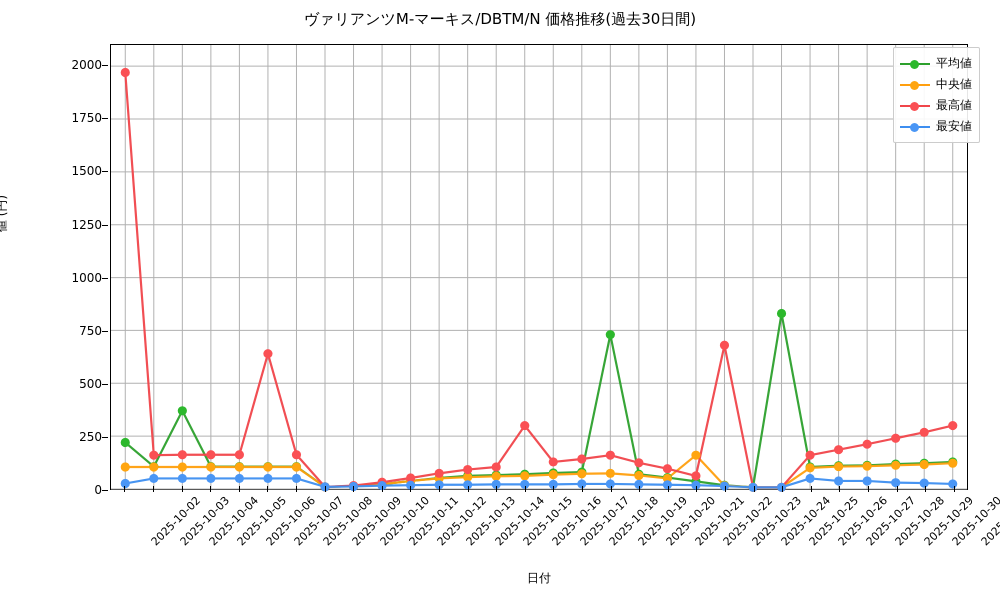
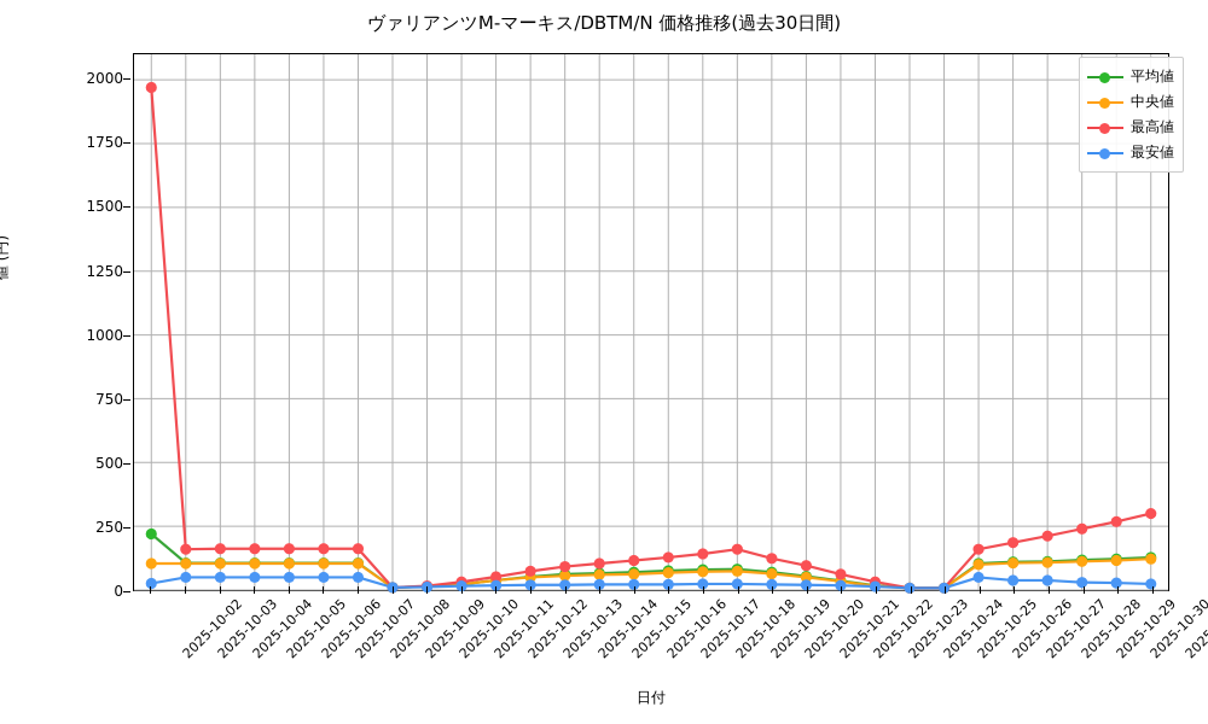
平均値/2025-10-04: 370 -> 110
最高値/2025-10-07: 640 -> 160
最高値/2025-10-16: 300 -> 120
平均値/2025-10-19: 730 -> 80
中央値/2025-10-22: 160 -> 30
最高値/2025-10-23: 680 -> 30
平均値/2025-10-25: 830 -> 10
